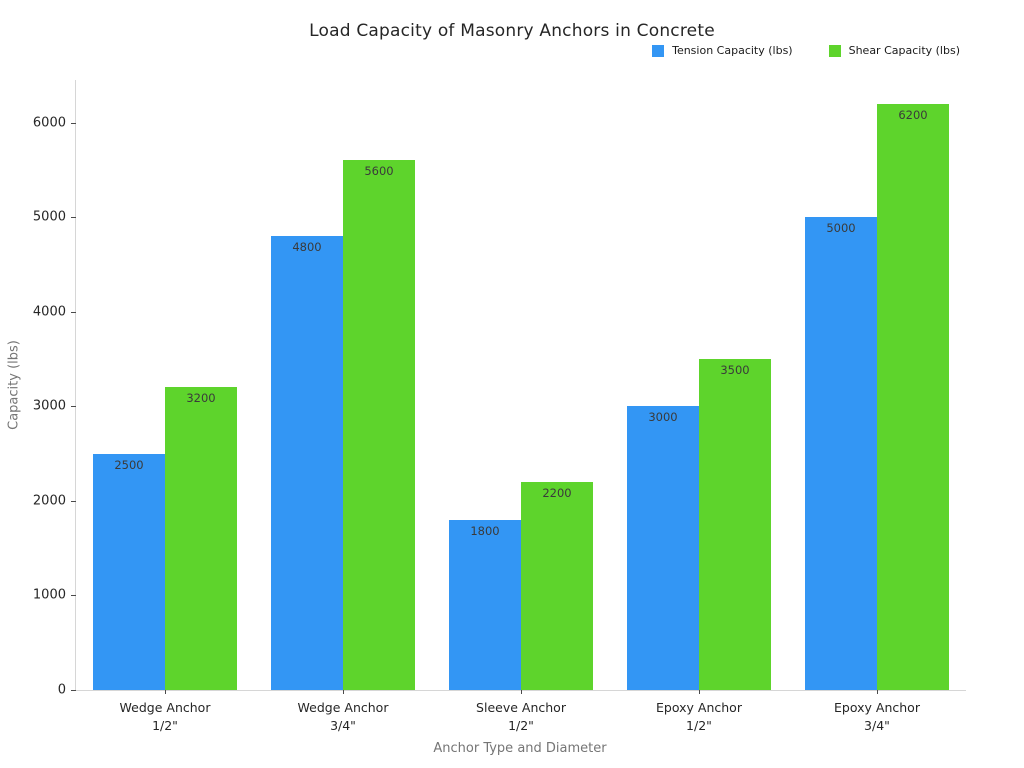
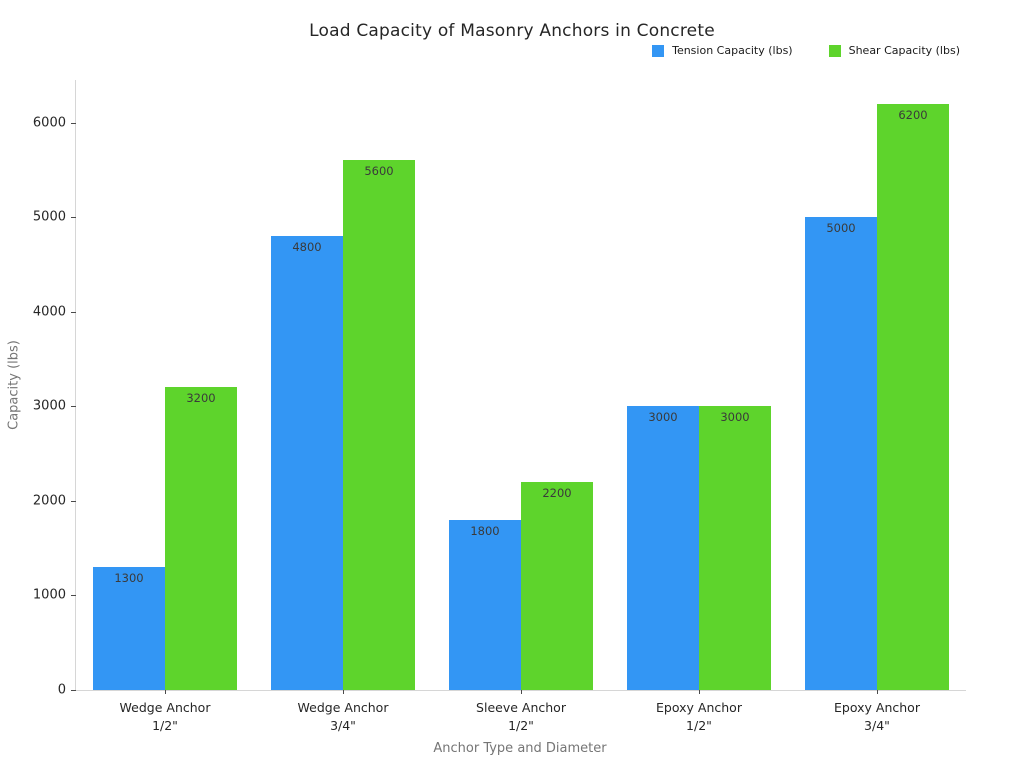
Tension Capacity (lbs)/Wedge Anchor 1/2": 2500 -> 1300
Shear Capacity (lbs)/Epoxy Anchor 1/2": 3500 -> 3000
